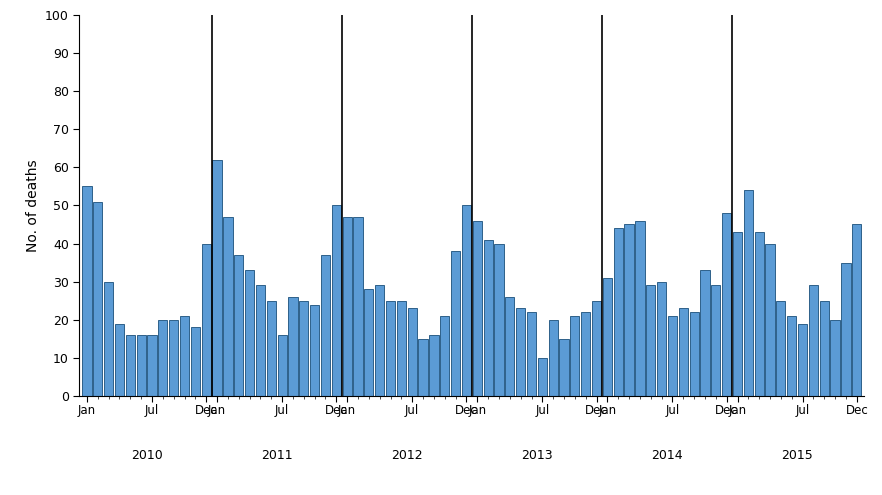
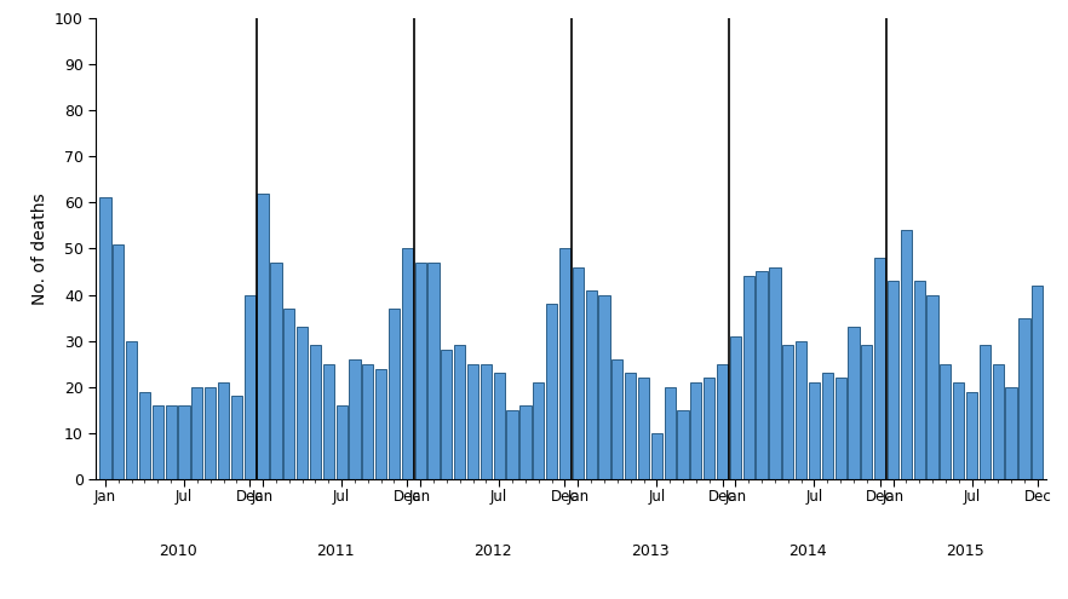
Jan: 55 -> 61
Dec: 45 -> 42
